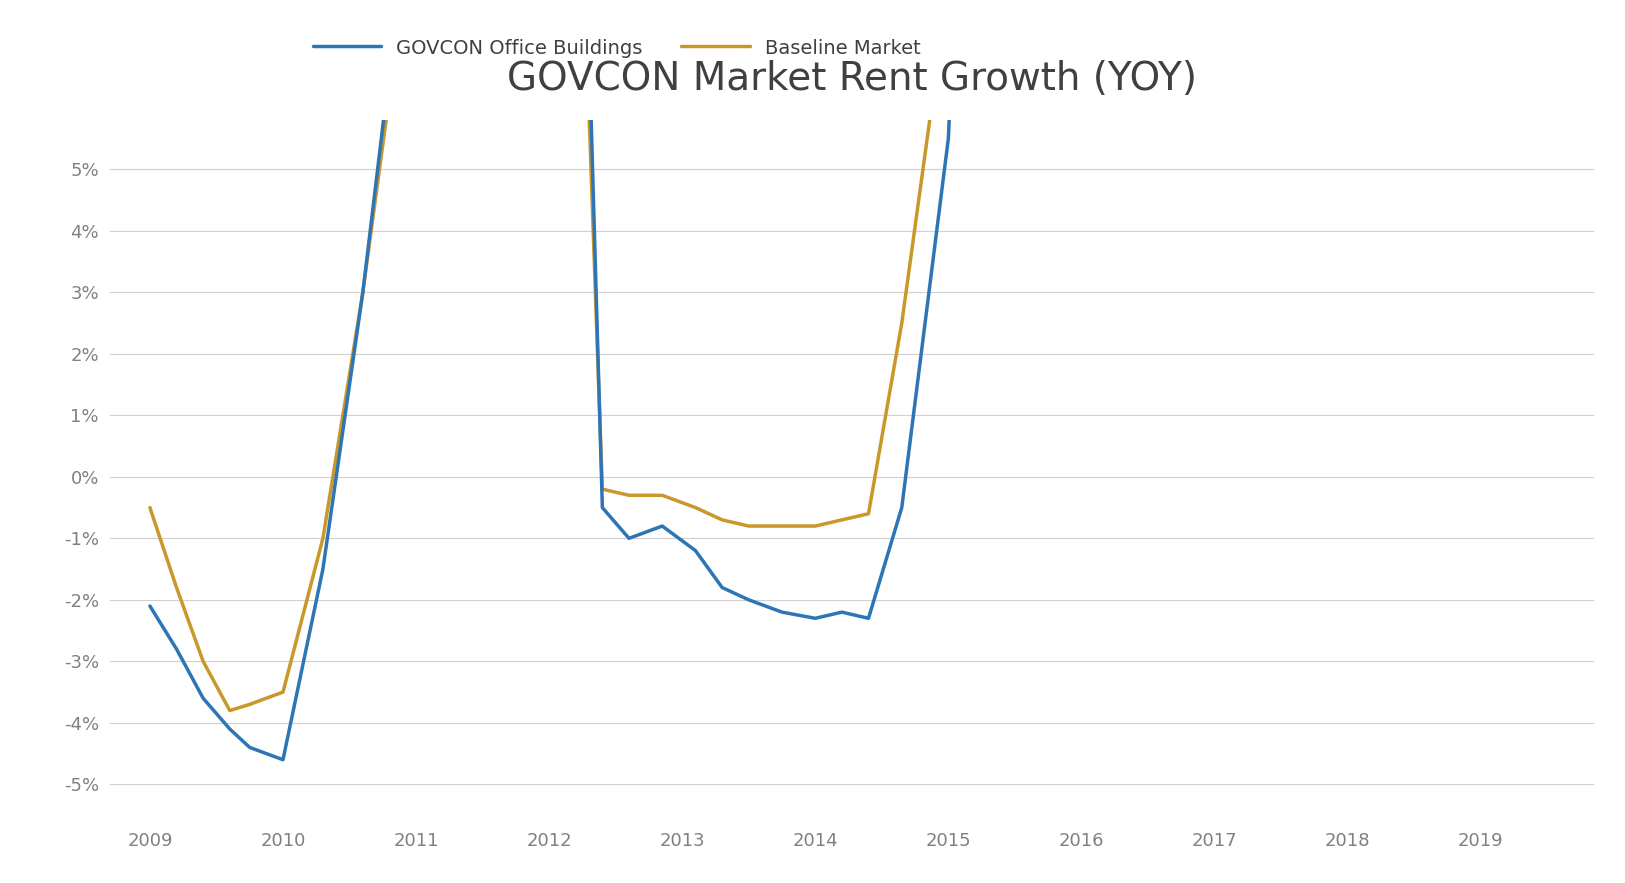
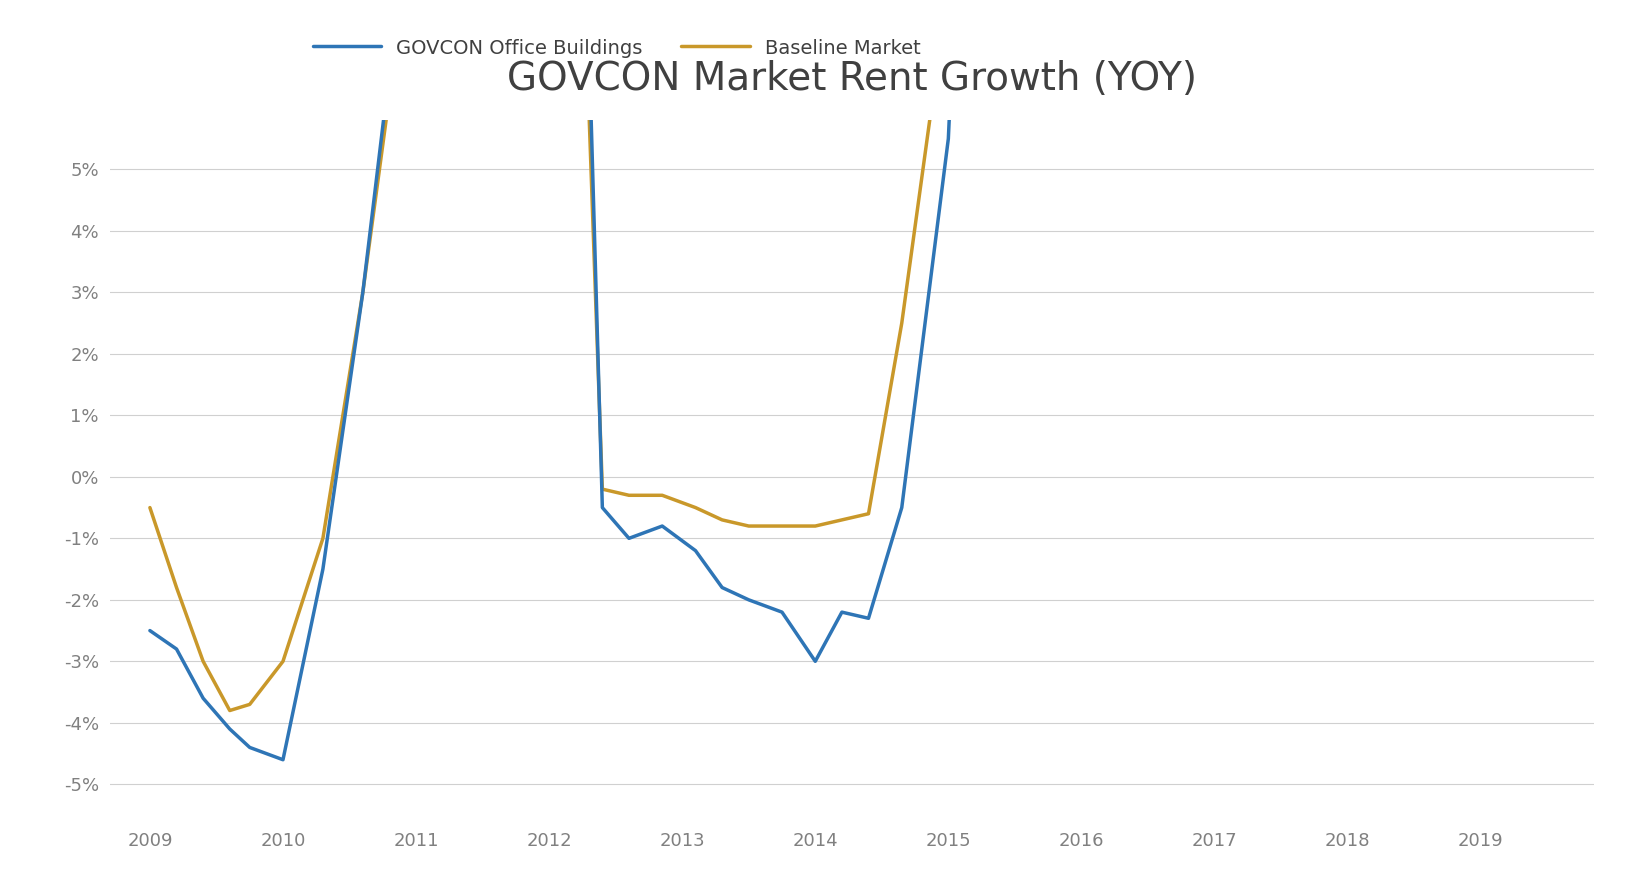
GOVCON Office Buildings/2009: -2.1% -> -2.5%
Baseline Market/2010: -3.5% -> -3.0%
GOVCON Office Buildings/2014: -2.3% -> -3.0%
